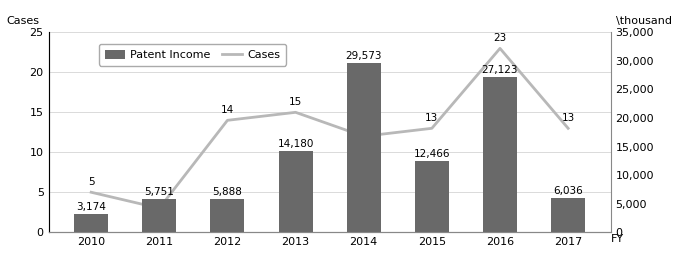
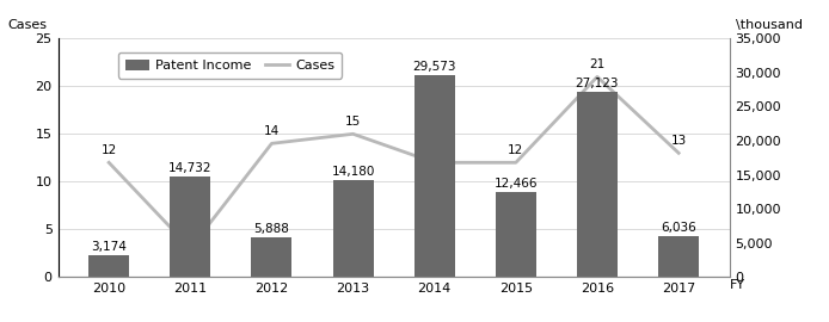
Cases/2010: 5 -> 12
Patent Income/2011: 5,751 -> 14,732
Cases/2015: 13 -> 12
Cases/2016: 23 -> 21
